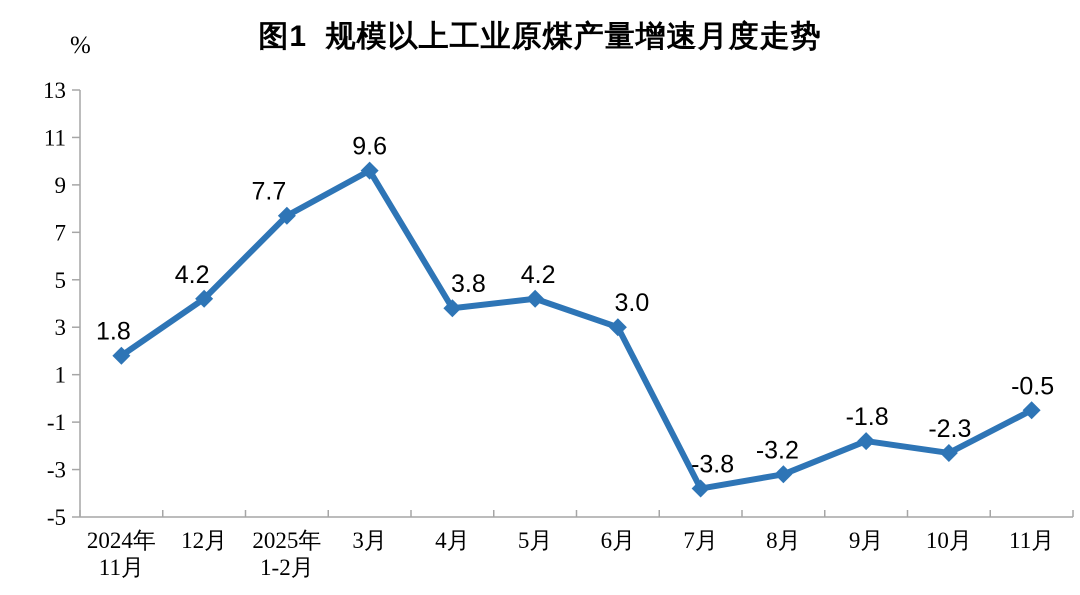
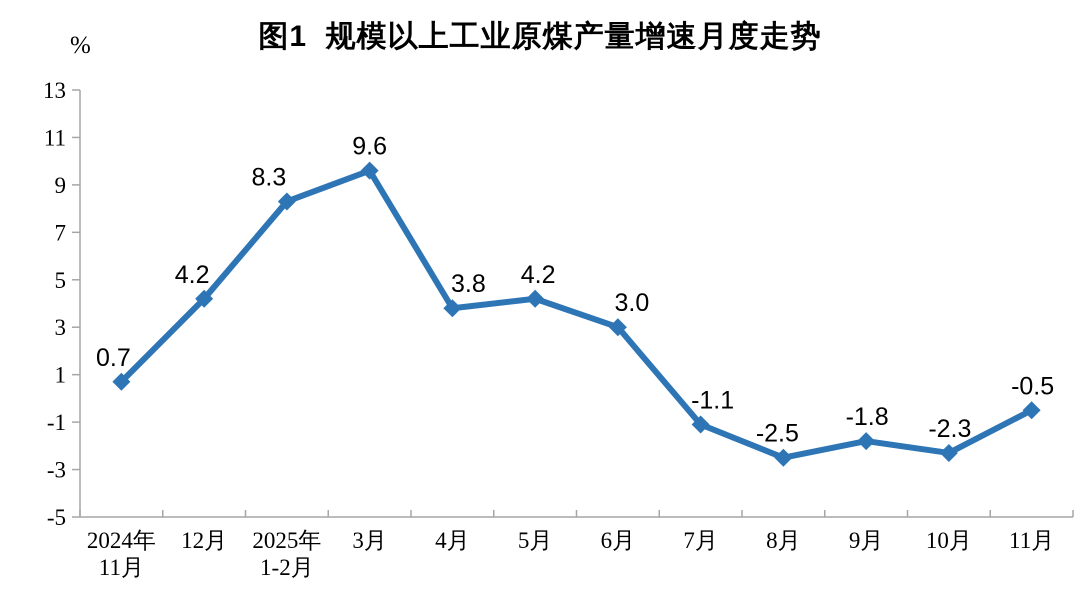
2024年 11月: 1.8 -> 0.7
2025年 1-2月: 7.7 -> 8.3
7月: -3.8 -> -1.1
8月: -3.2 -> -2.5
